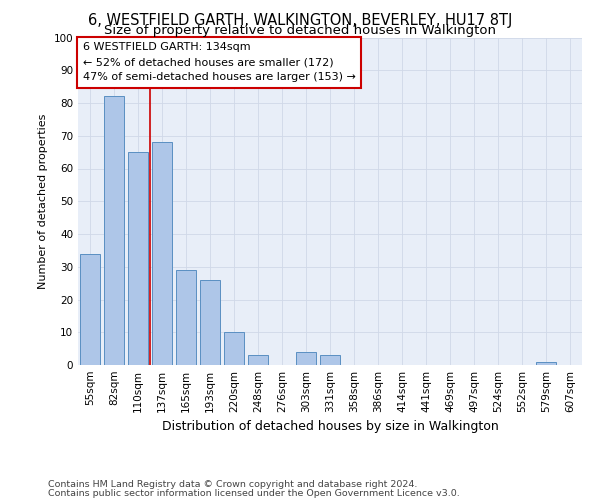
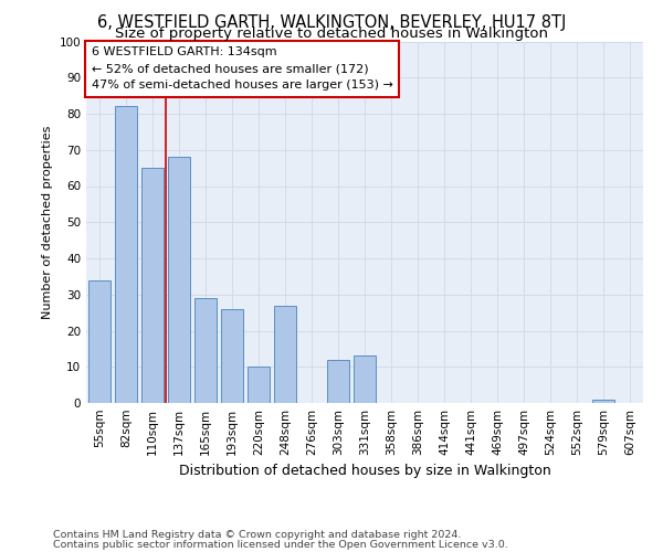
248sqm: 3 -> 27
303sqm: 4 -> 12
331sqm: 3 -> 13
